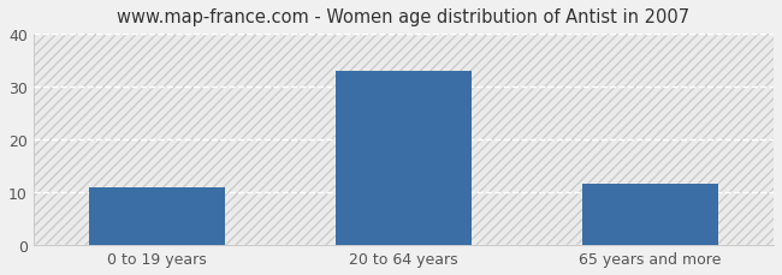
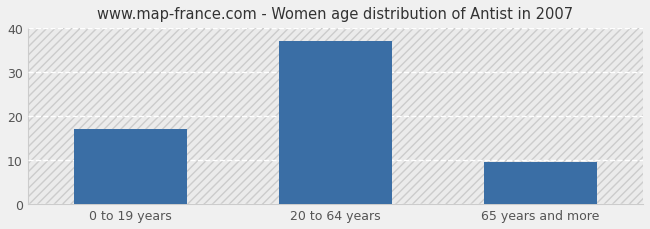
0 to 19 years: 11.0 -> 17.0
20 to 64 years: 33.0 -> 37.0
65 years and more: 11.5 -> 9.5
